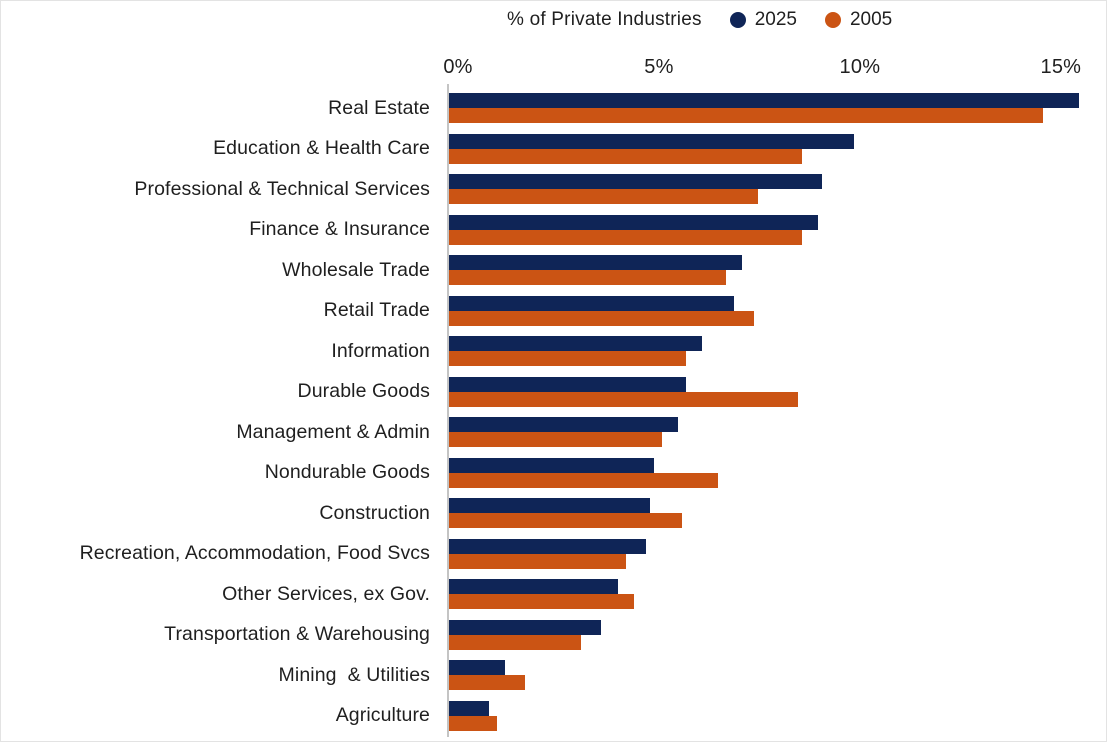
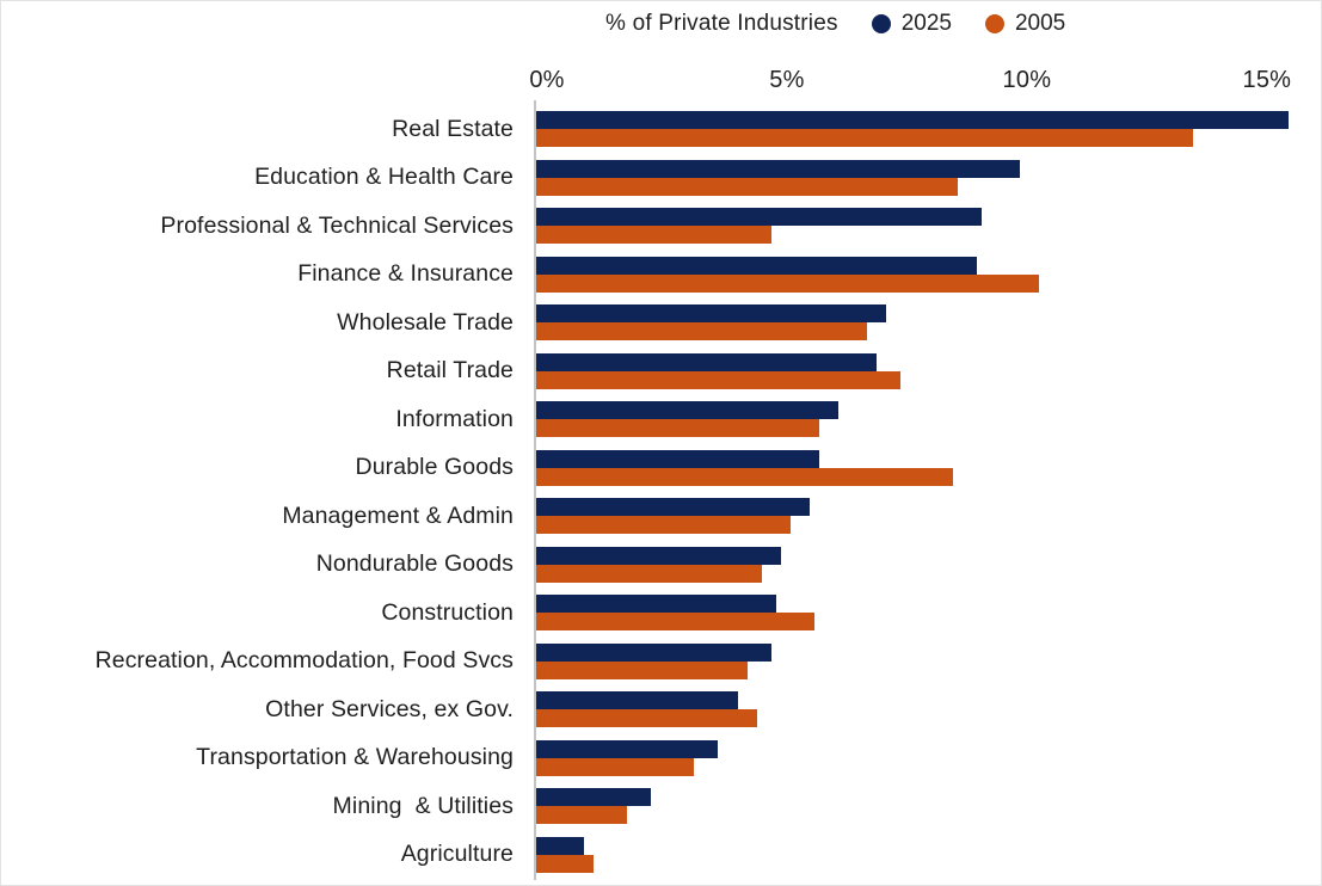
2005/Real Estate: 14.8% -> 13.7%
2005/Professional & Technical Services: 7.7% -> 4.9%
2005/Finance & Insurance: 8.8% -> 10.5%
2005/Nondurable Goods: 6.7% -> 4.7%
2025/Mining & Utilities: 1.4% -> 2.4%
